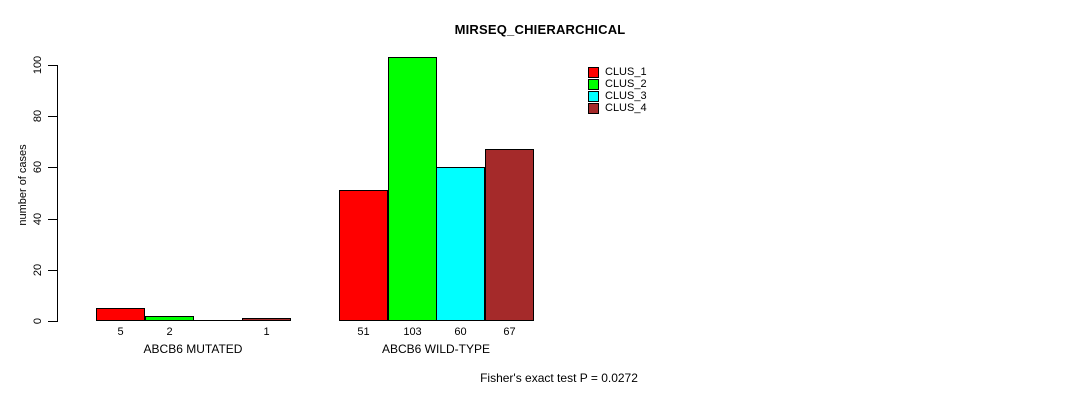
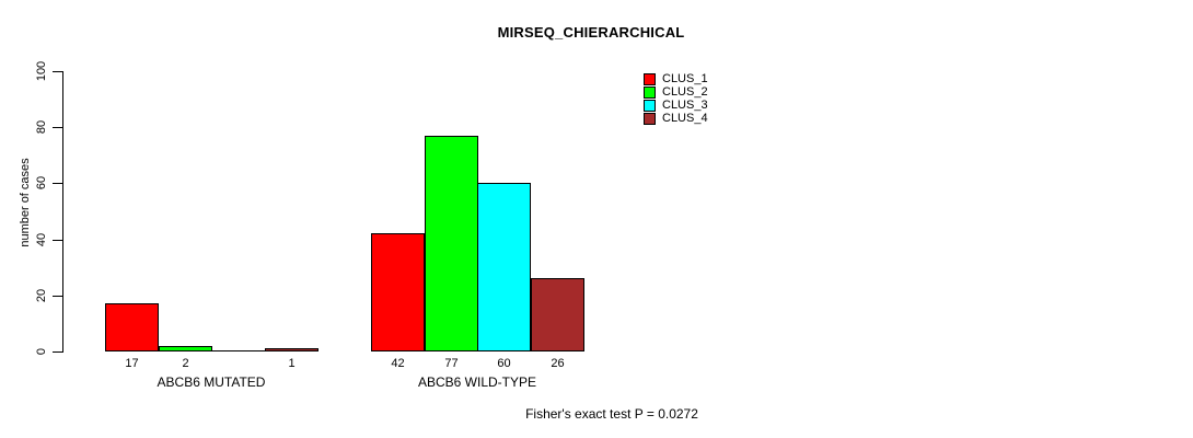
CLUS_1/ABCB6 MUTATED: 5 -> 17
CLUS_1/ABCB6 WILD-TYPE: 51 -> 42
CLUS_2/ABCB6 WILD-TYPE: 103 -> 77
CLUS_4/ABCB6 WILD-TYPE: 67 -> 26
